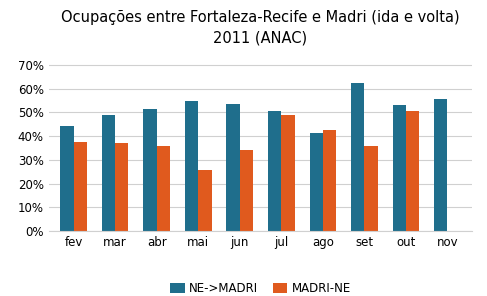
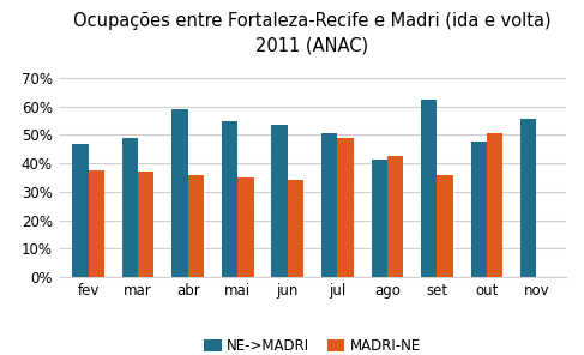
NE->MADRI/fev: 44.5% -> 47.0%
NE->MADRI/abr: 51.5% -> 59.0%
MADRI-NE/mai: 25.5% -> 35.0%
NE->MADRI/out: 53.0% -> 47.5%
